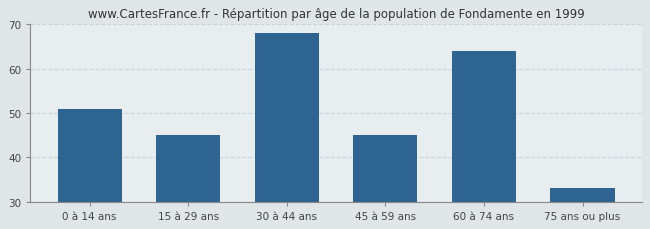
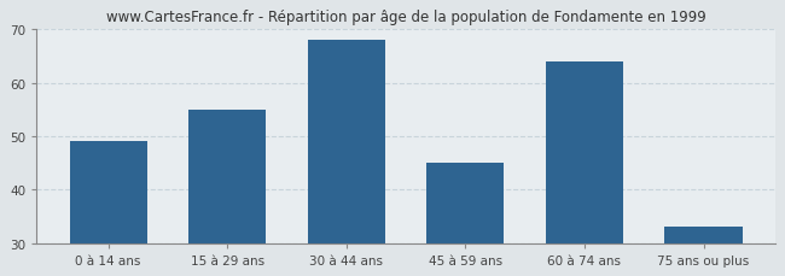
0 à 14 ans: 51 -> 49
15 à 29 ans: 45 -> 55
